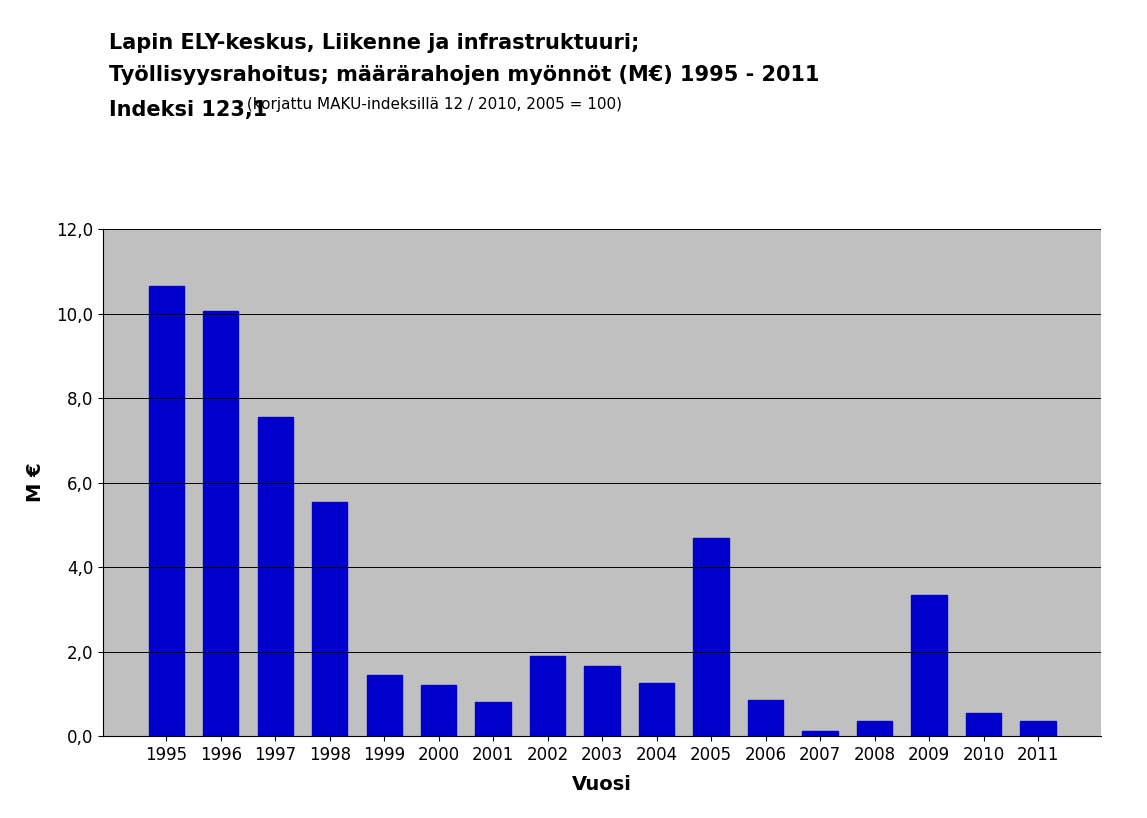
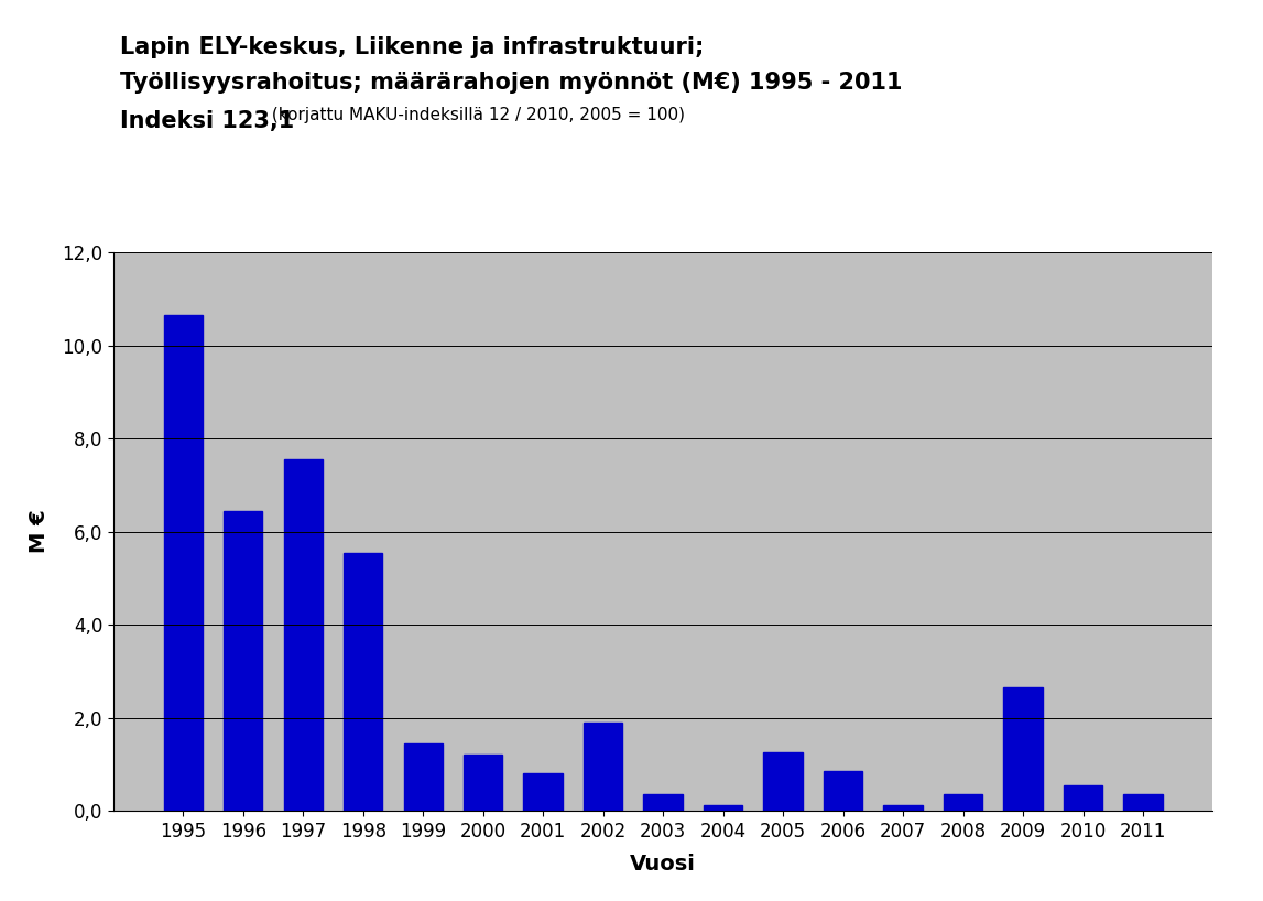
1996: 10,05 -> 6,45
2003: 1,65 -> 0,35
2004: 1,25 -> 0,12
2005: 4,70 -> 1,25
2009: 3,35 -> 2,65
